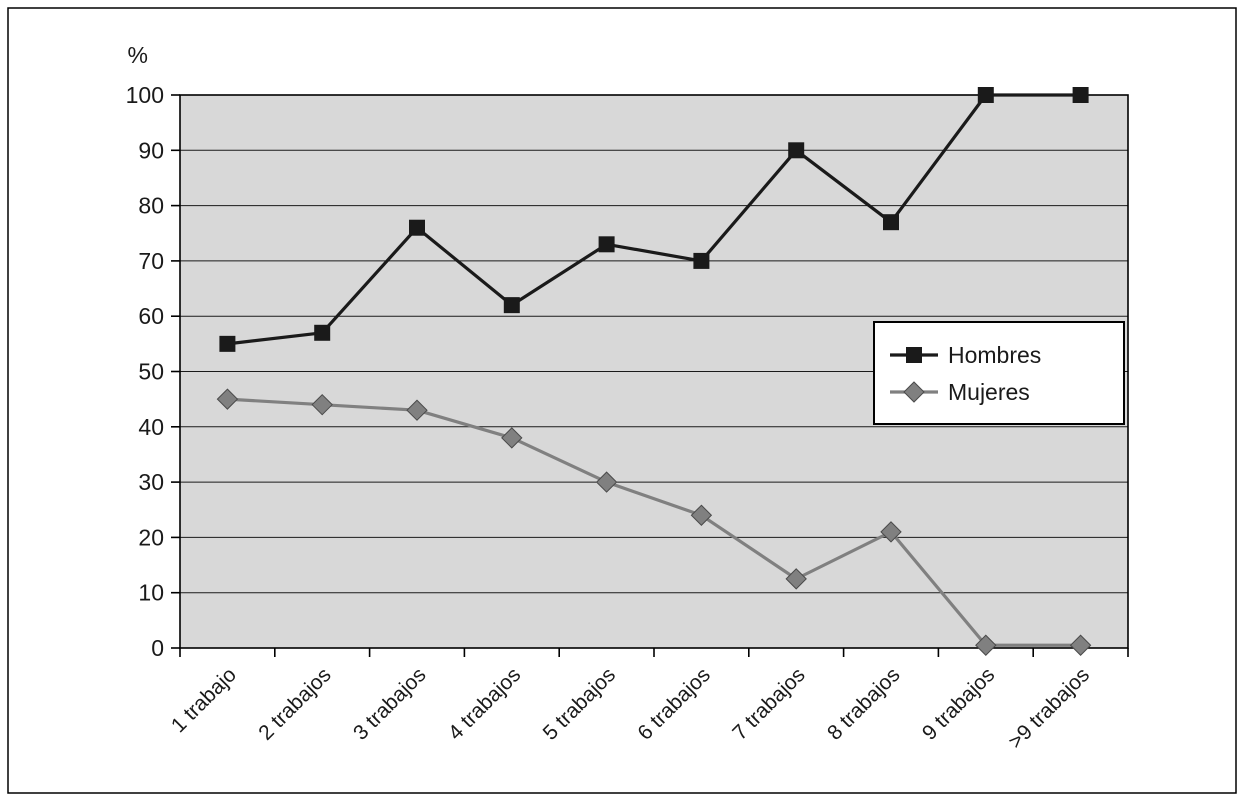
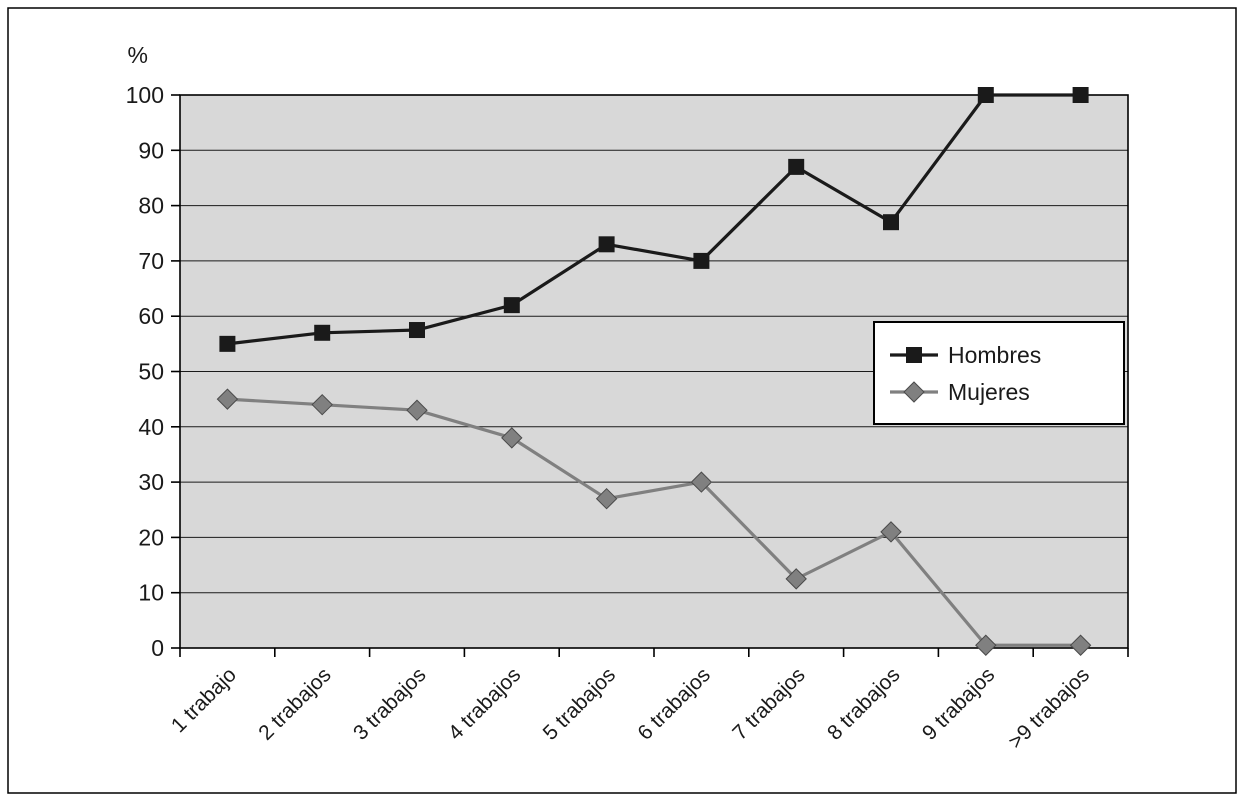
Hombres/3 trabajos: 76 -> 58
Mujeres/5 trabajos: 30 -> 27
Mujeres/6 trabajos: 24 -> 30
Hombres/7 trabajos: 90 -> 87
